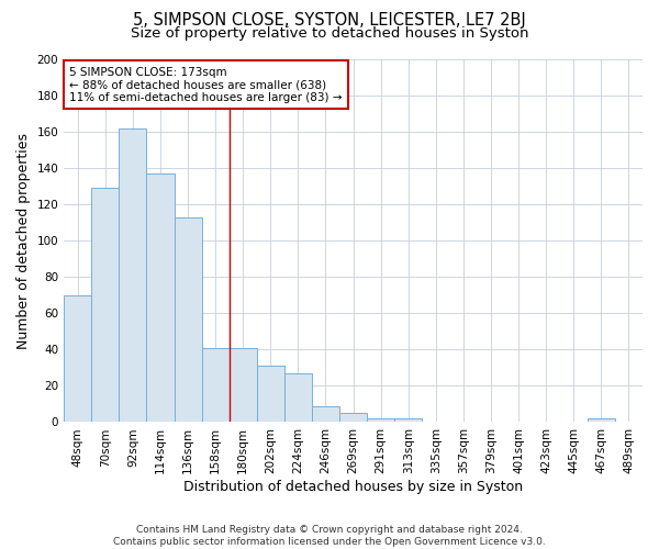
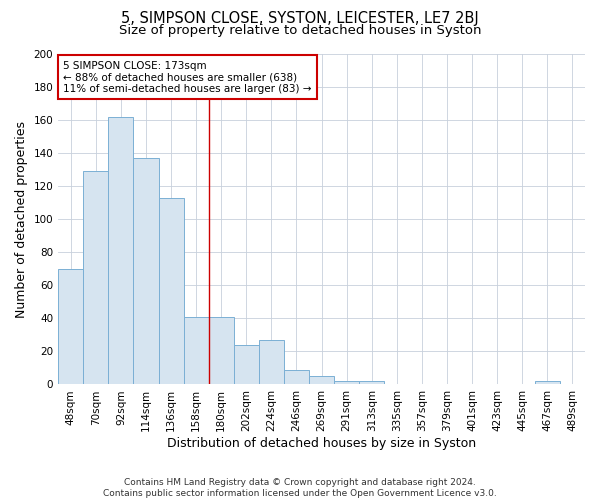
202sqm: 31 -> 24
